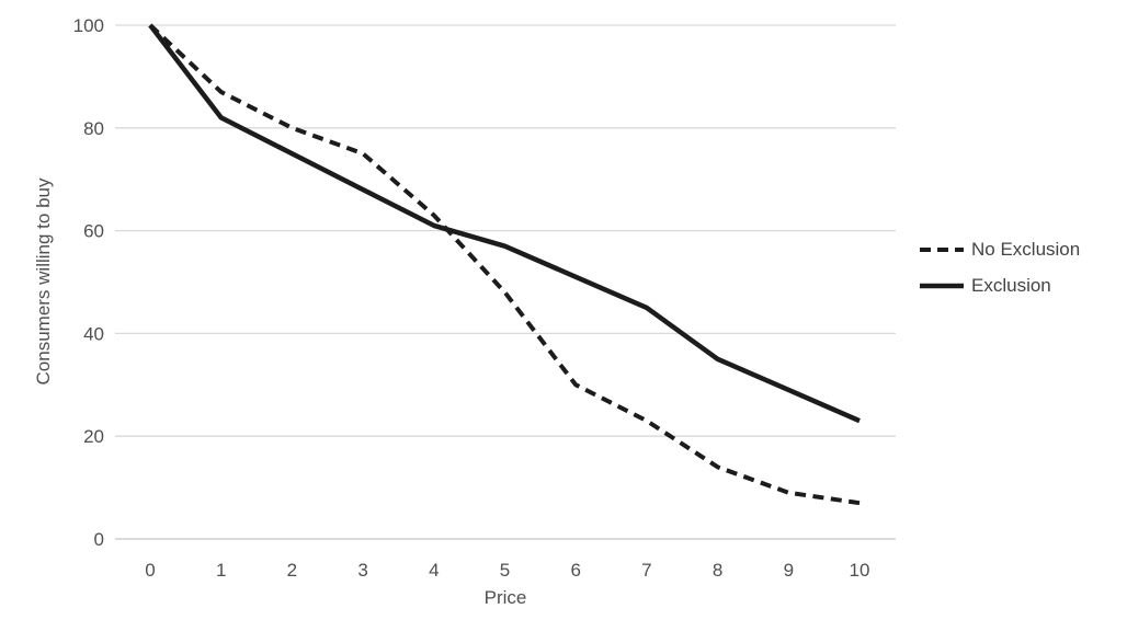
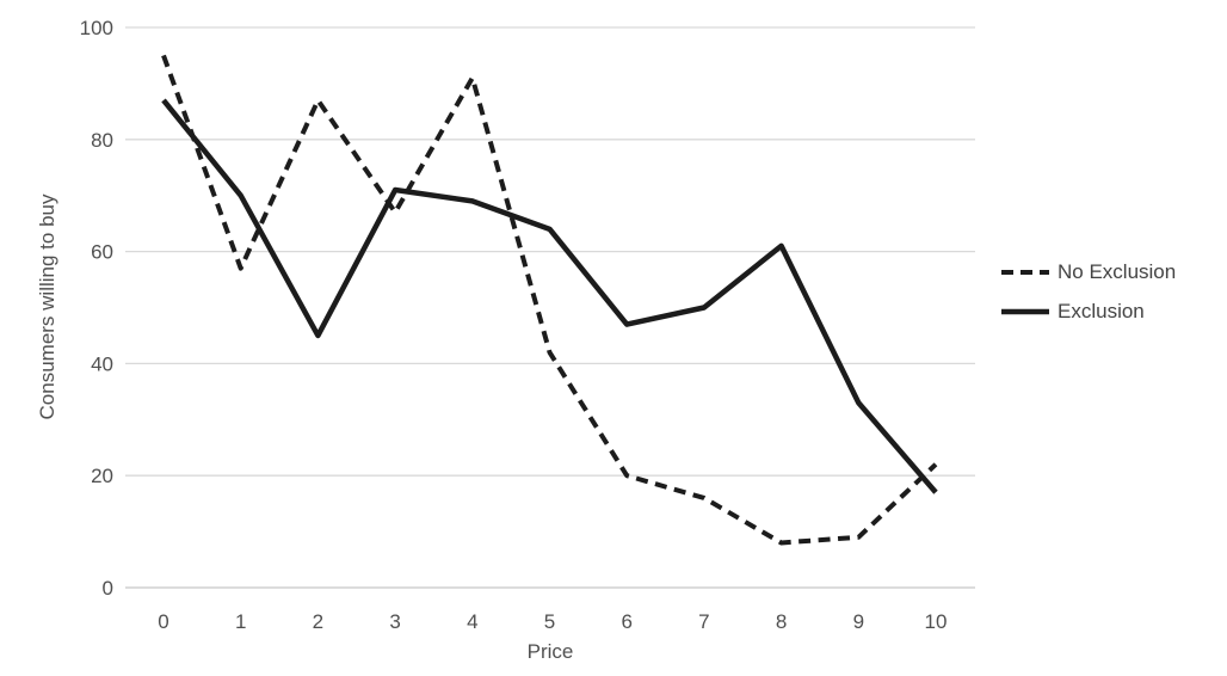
No Exclusion/0: 100 -> 95
Exclusion/0: 100 -> 87
No Exclusion/1: 87 -> 57
Exclusion/1: 82 -> 70
No Exclusion/2: 80 -> 87
Exclusion/2: 75 -> 45
No Exclusion/3: 75 -> 67
Exclusion/3: 68 -> 71
No Exclusion/4: 63 -> 91
Exclusion/4: 61 -> 69
No Exclusion/5: 48 -> 42
Exclusion/5: 57 -> 64
No Exclusion/6: 30 -> 20
Exclusion/6: 51 -> 47
No Exclusion/7: 23 -> 16
Exclusion/7: 45 -> 50
No Exclusion/8: 14 -> 8
Exclusion/8: 35 -> 61
Exclusion/9: 29 -> 33
No Exclusion/10: 7 -> 22
Exclusion/10: 23 -> 17
